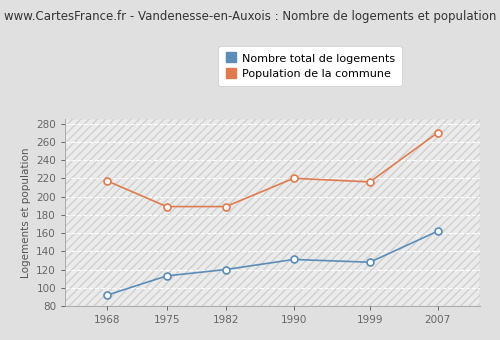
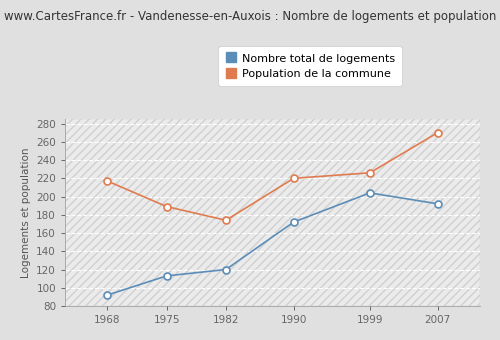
Population de la commune/1982: 189 -> 174
Nombre total de logements/1990: 131 -> 172
Nombre total de logements/1999: 128 -> 204
Population de la commune/1999: 216 -> 226
Nombre total de logements/2007: 162 -> 192
